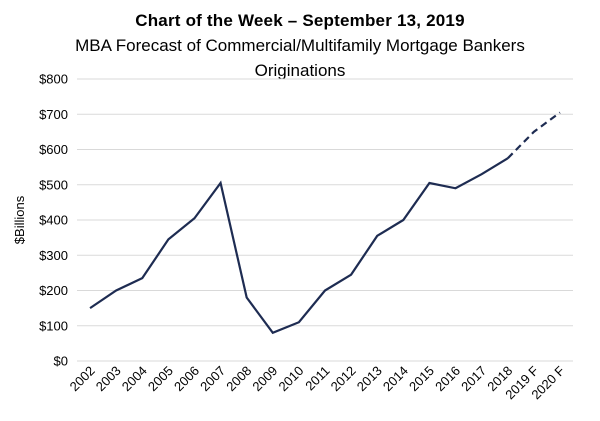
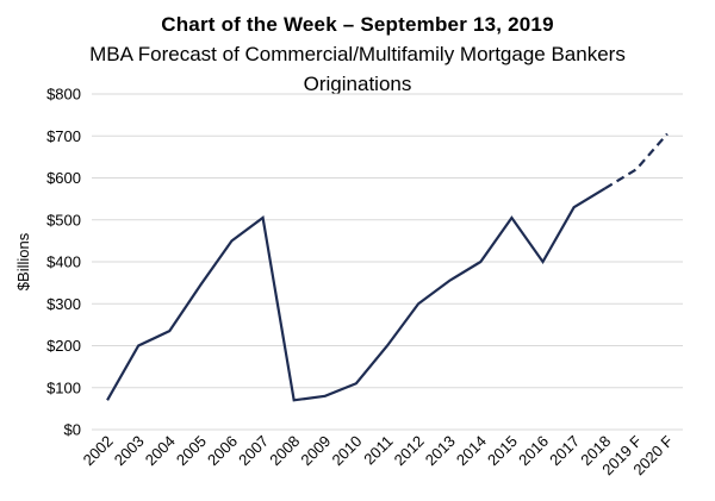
2002: $150 -> $70
2006: $400 -> $450
2008: $180 -> $70
2012: $240 -> $300
2016: $490 -> $400
2019 F: $650 -> $620
